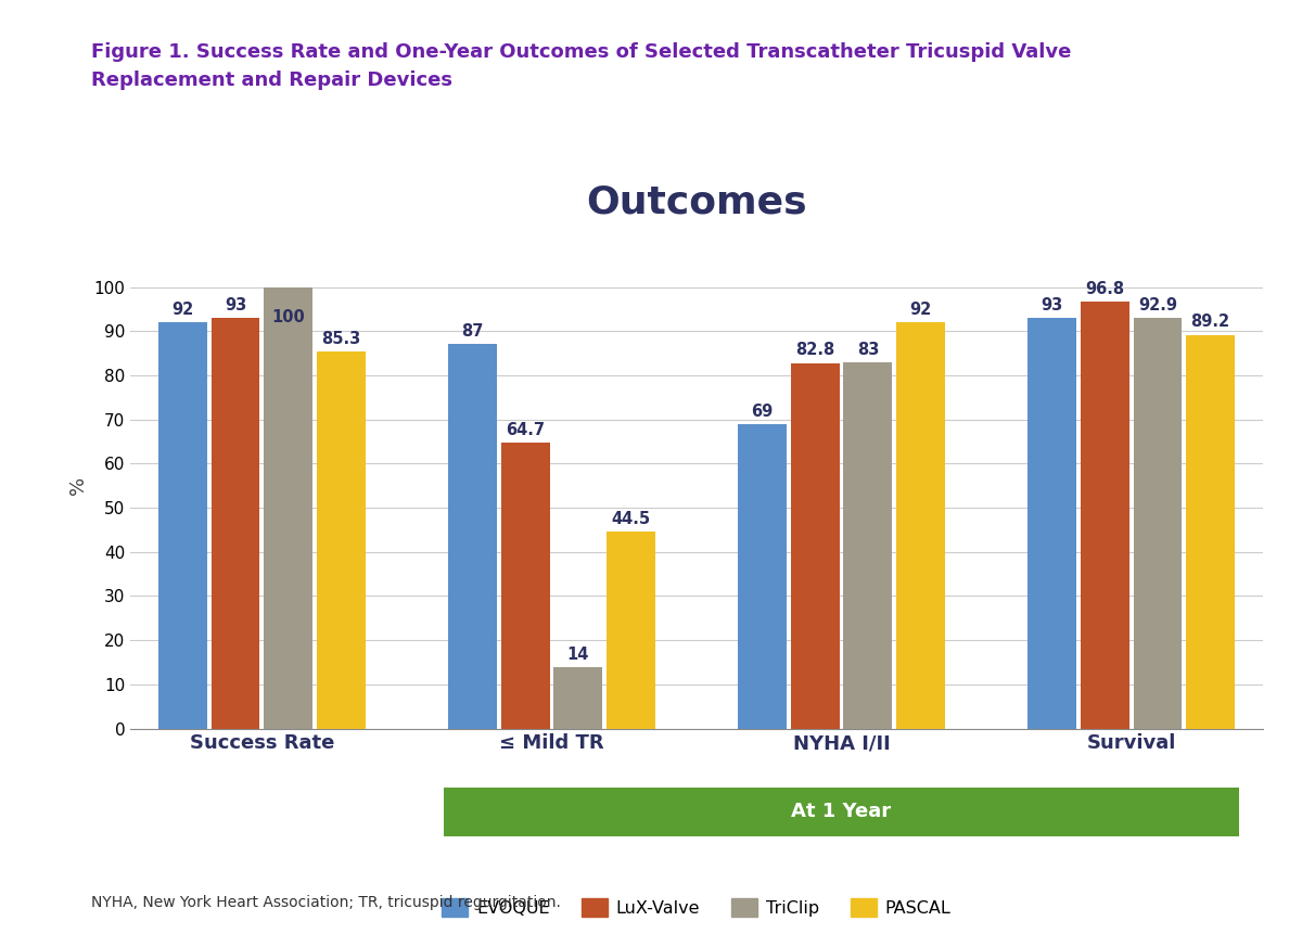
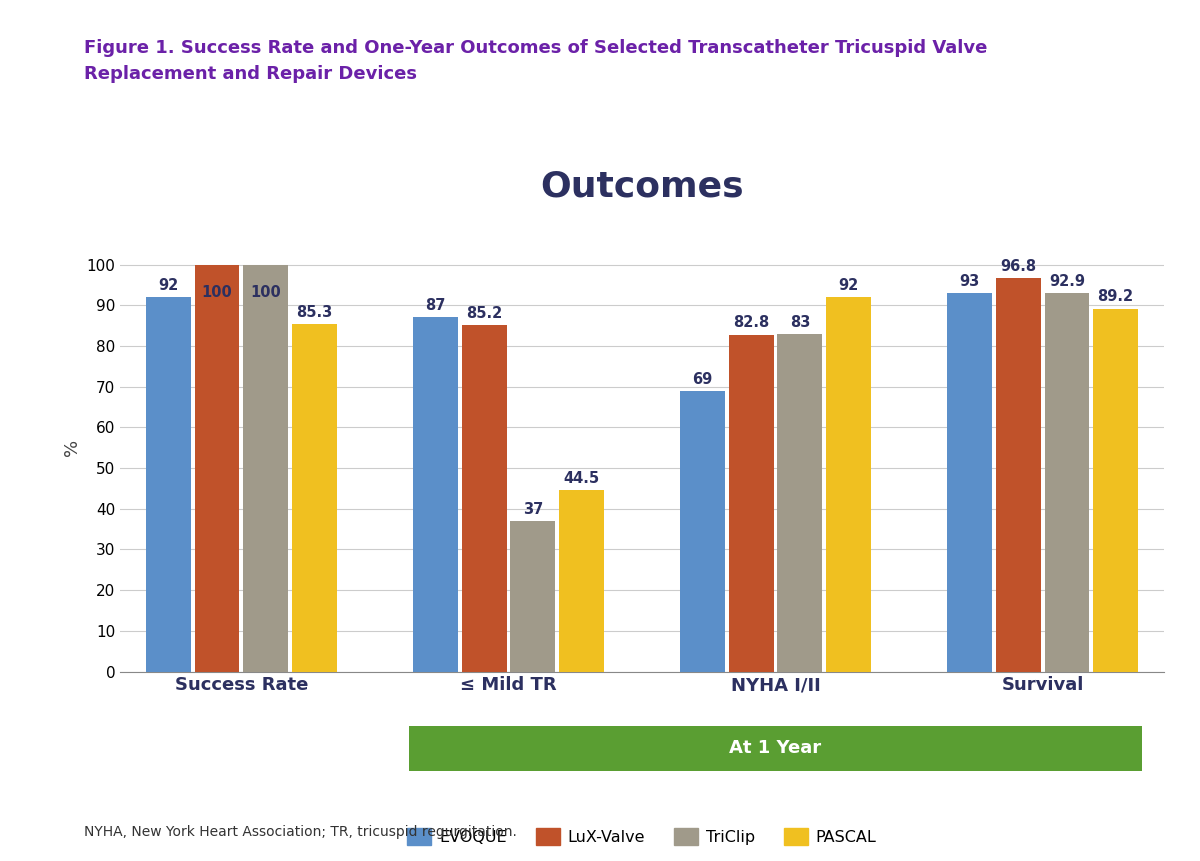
LuX-Valve/Success Rate: 93 -> 100
LuX-Valve/≤ Mild TR: 64.7 -> 85.2
TriClip/≤ Mild TR: 14 -> 37
